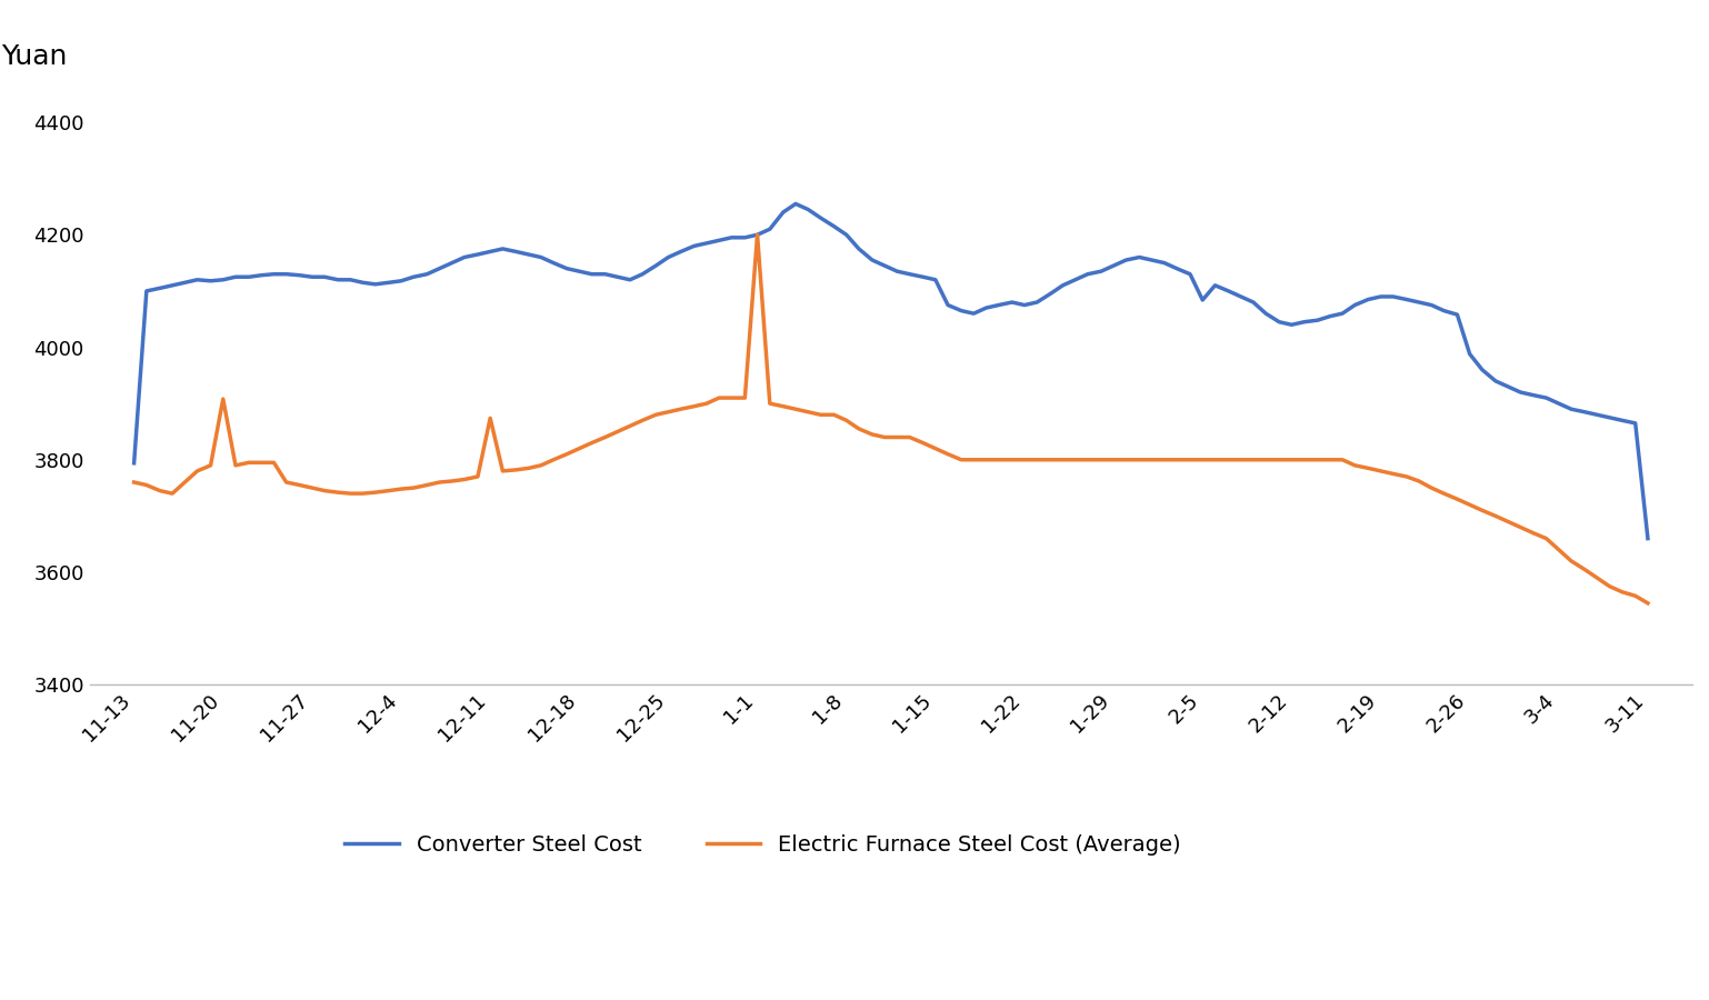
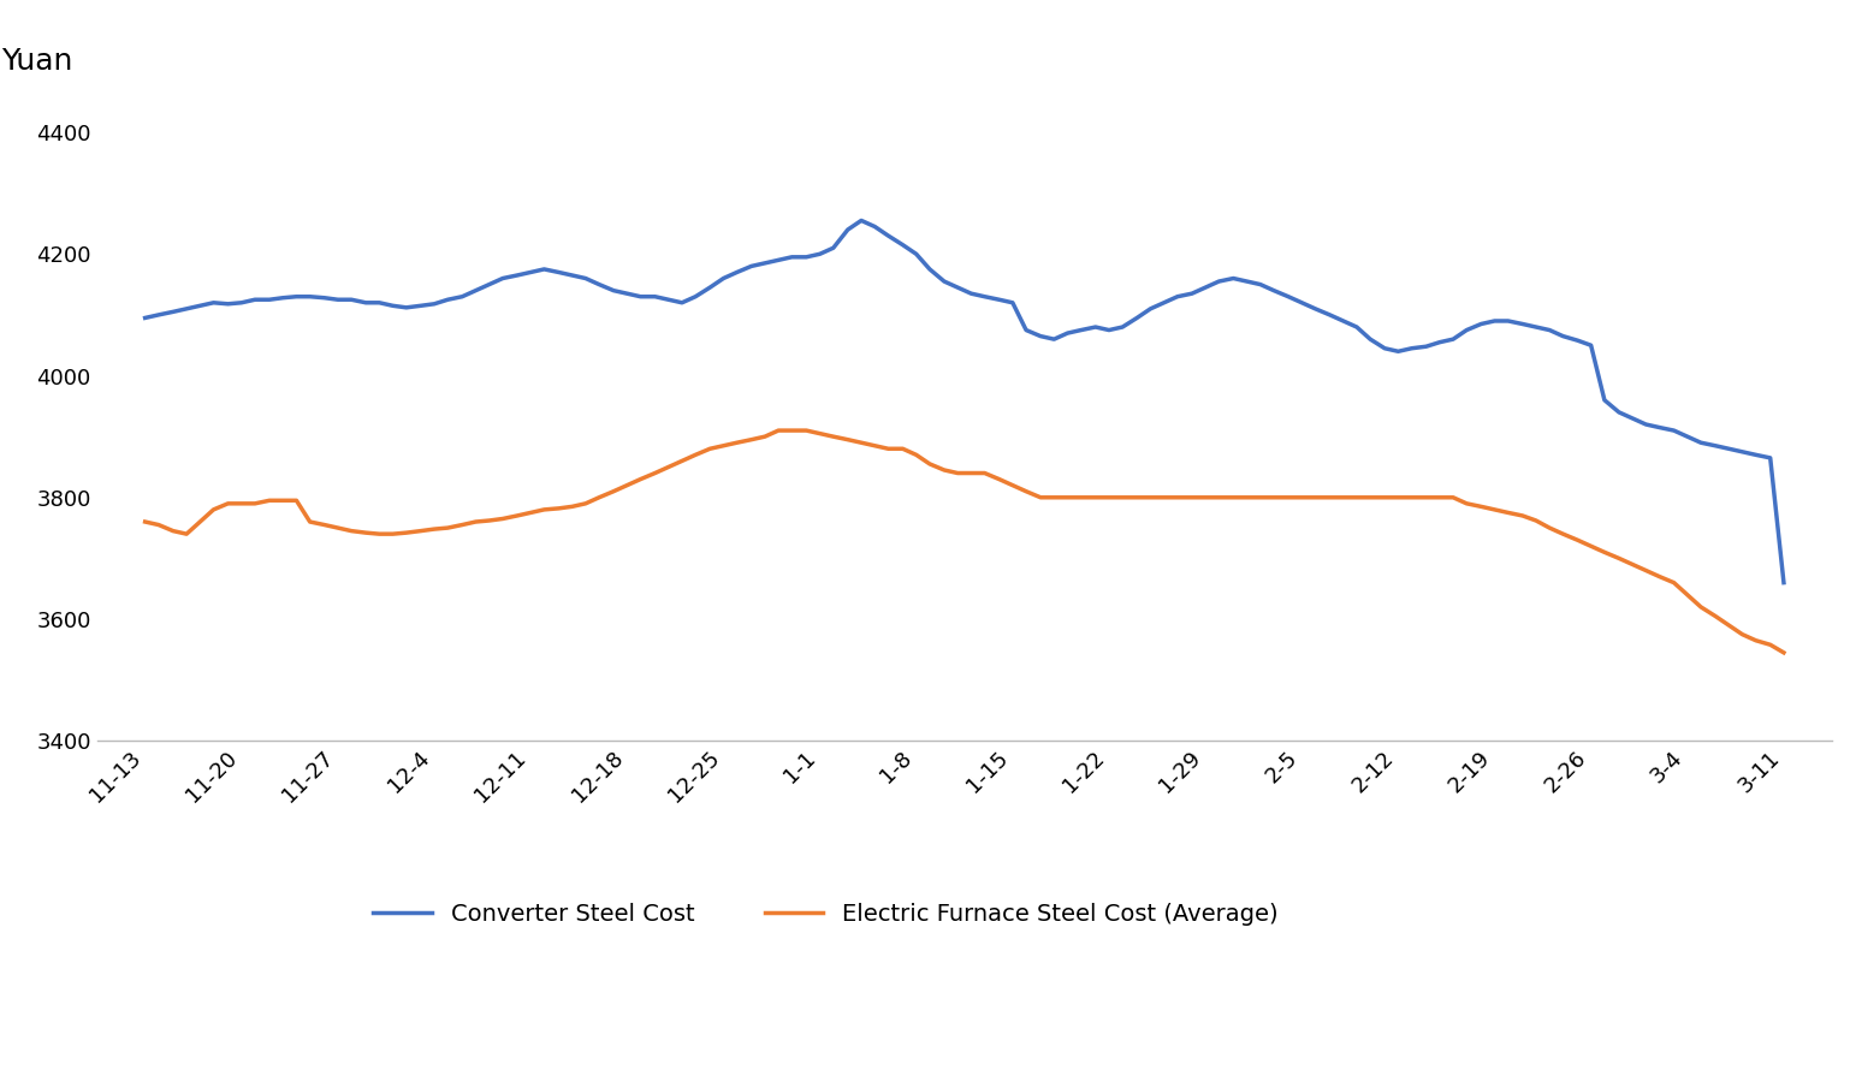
Converter Steel Cost/11-13: 3794 -> 4095
Electric Furnace Steel Cost (Average)/11-20: 3908 -> 3790
Electric Furnace Steel Cost (Average)/12-11: 3874 -> 3775
Electric Furnace Steel Cost (Average)/1-1: 4200 -> 3905
Converter Steel Cost/2-5: 4084 -> 4120
Converter Steel Cost/2-26: 3988 -> 4050
